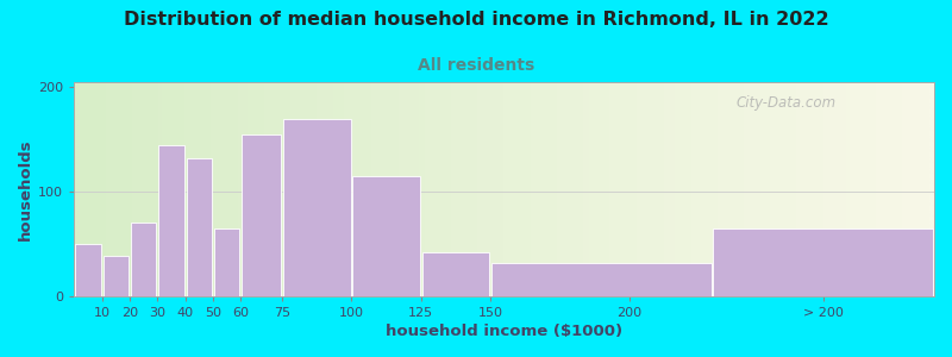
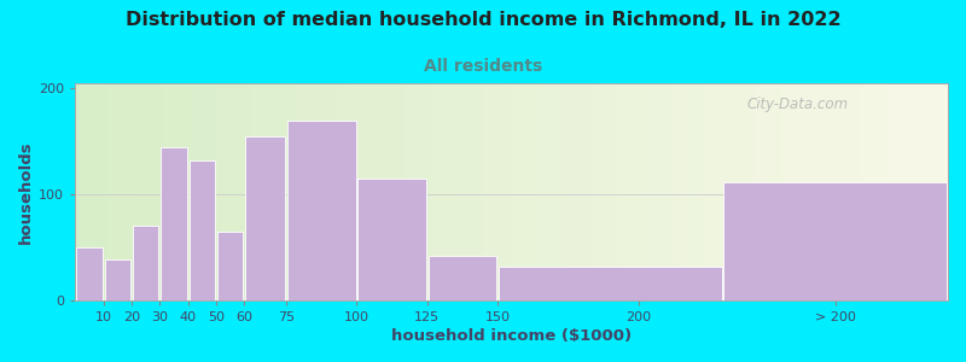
> 200: 65 -> 112
